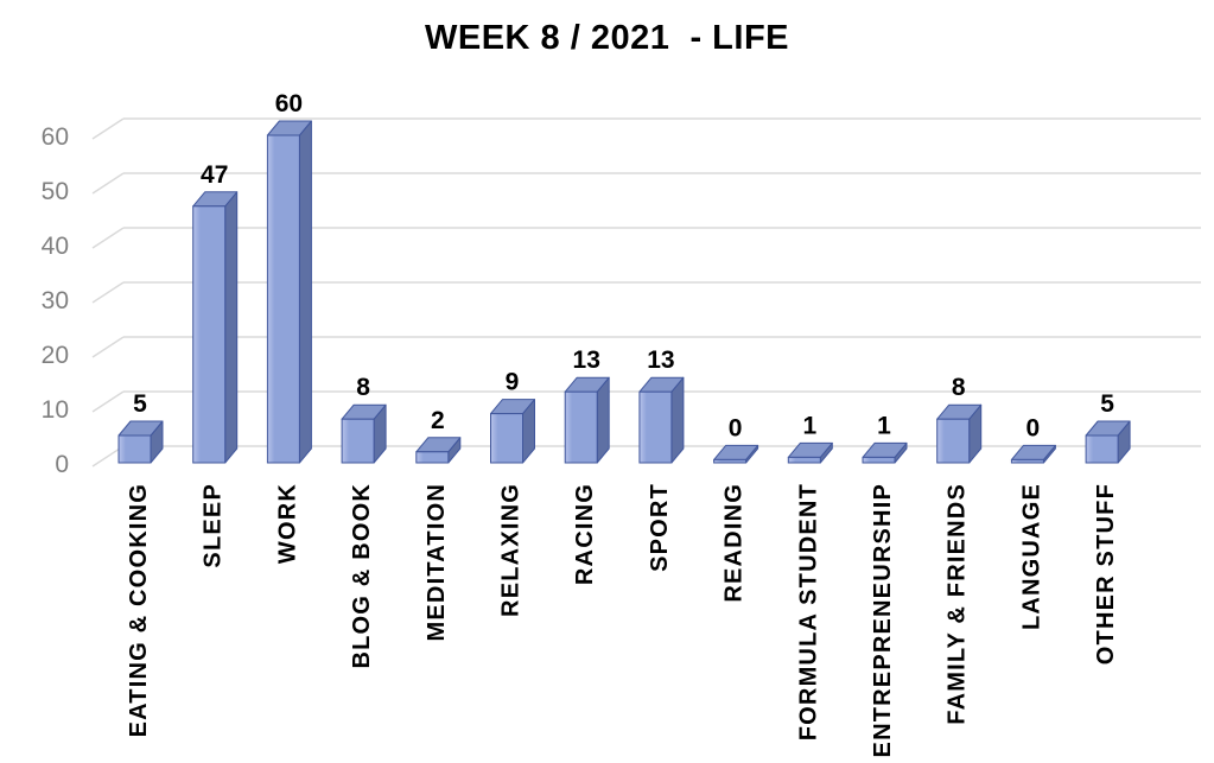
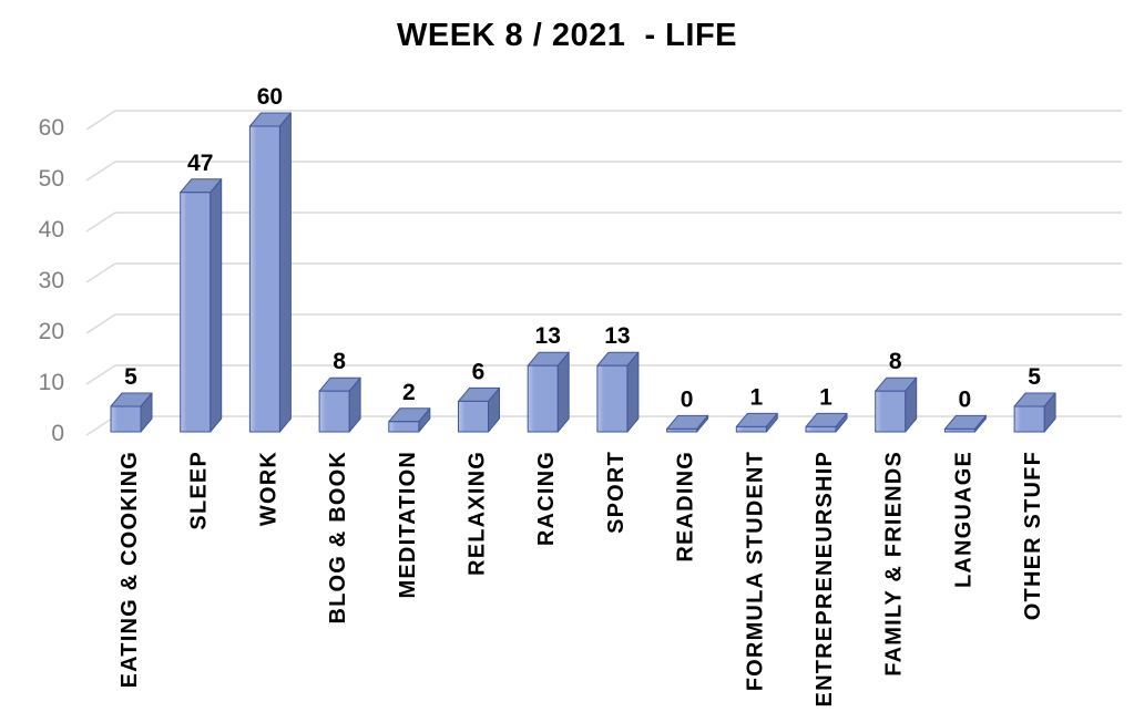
RELAXING: 9 -> 6
